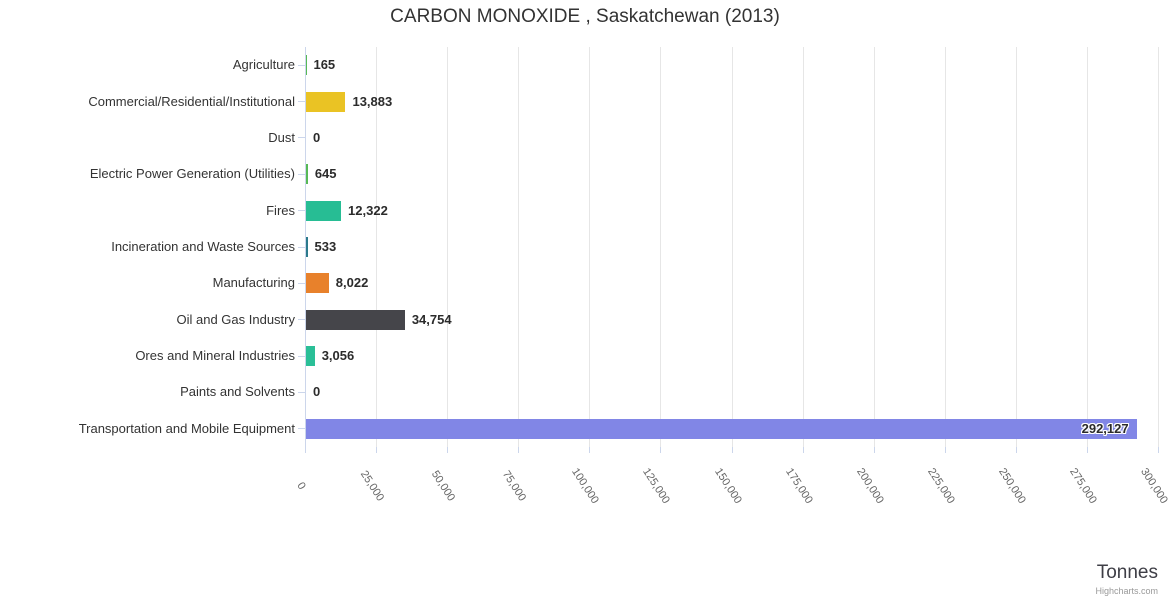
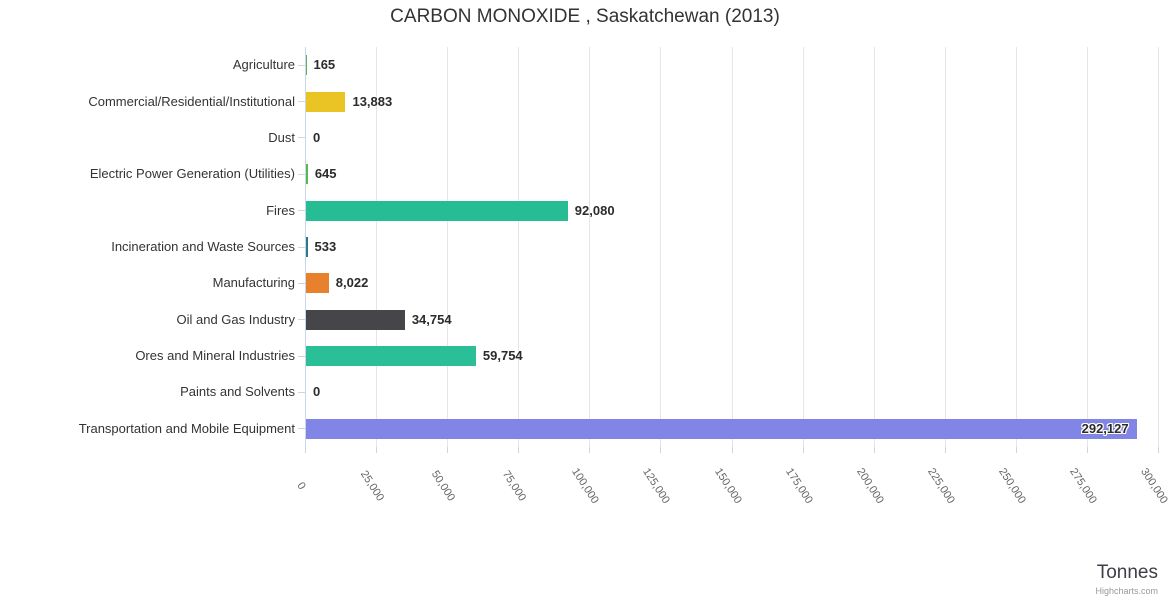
Fires: 12,322 -> 92,080
Ores and Mineral Industries: 3,056 -> 59,754
